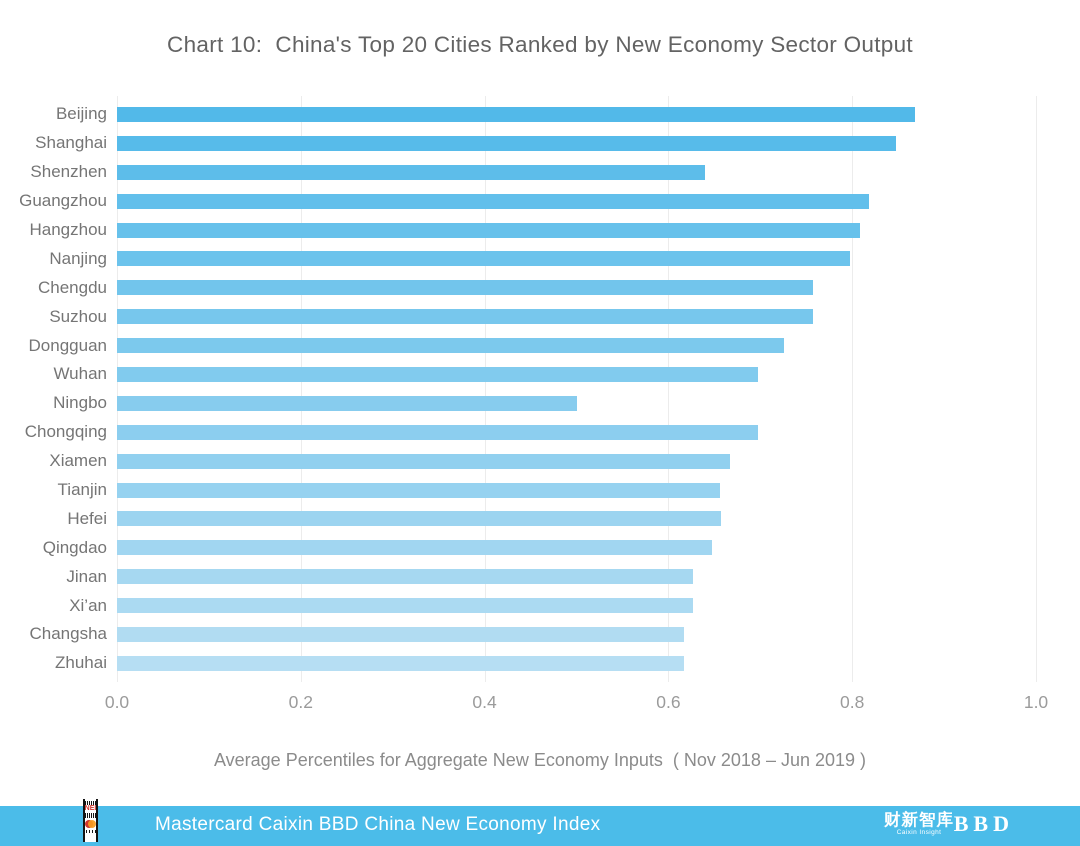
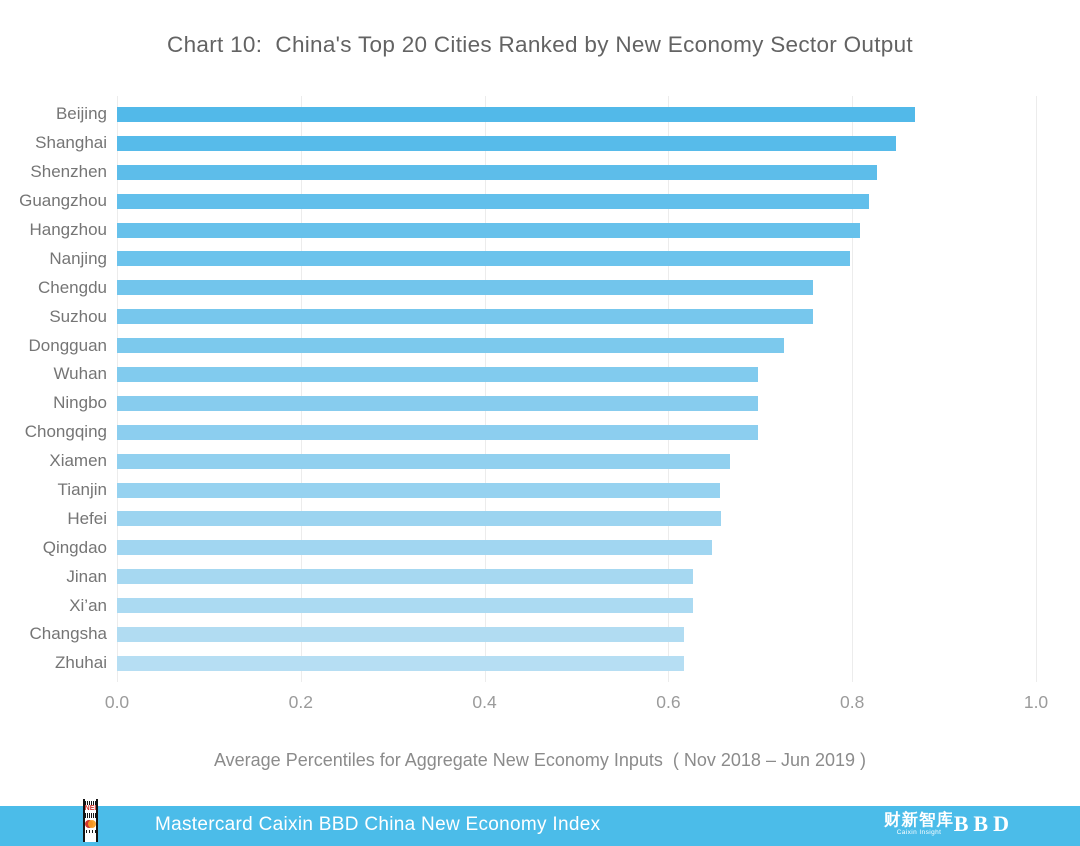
Shenzhen: 0.64 -> 0.83
Ningbo: 0.50 -> 0.70
